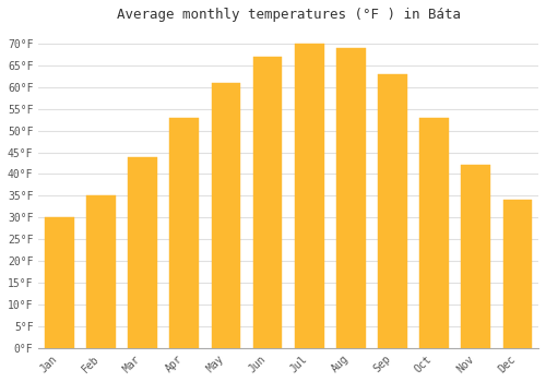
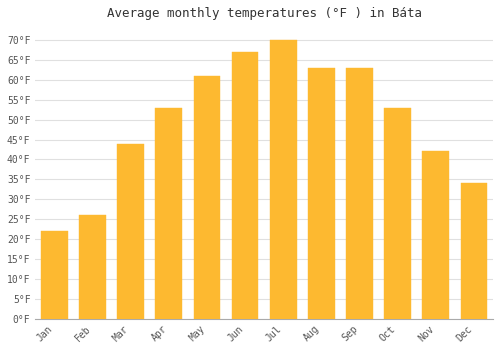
Jan: 30°F -> 22°F
Feb: 35°F -> 26°F
Aug: 69°F -> 63°F
